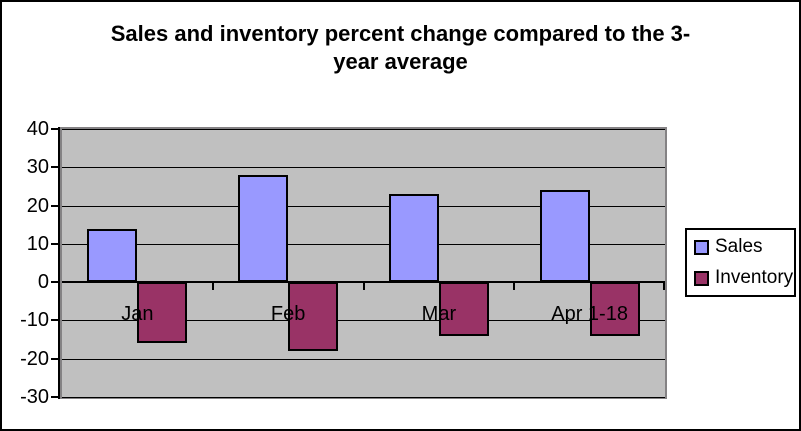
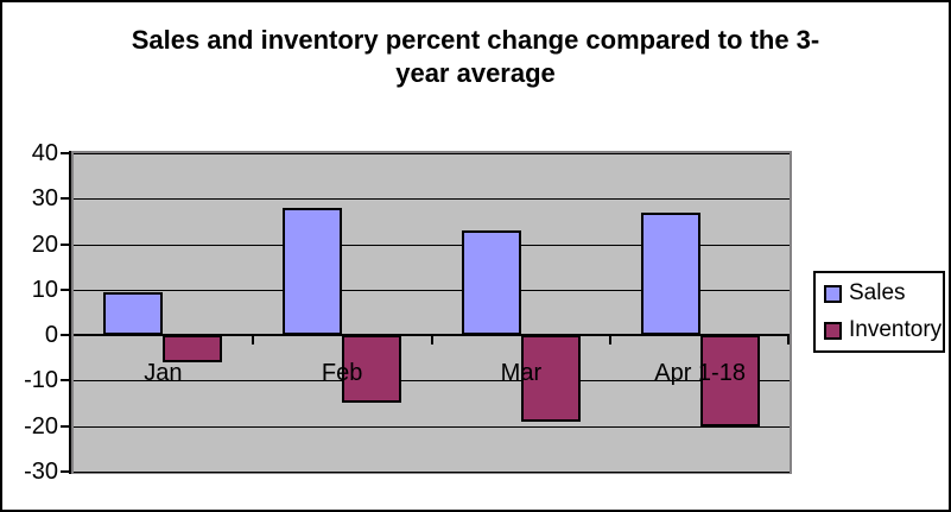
Sales/Jan: 14 -> 10
Inventory/Jan: -16 -> -6
Inventory/Feb: -18 -> -15
Inventory/Mar: -14 -> -19
Sales/Apr 1-18: 24 -> 27
Inventory/Apr 1-18: -14 -> -20
